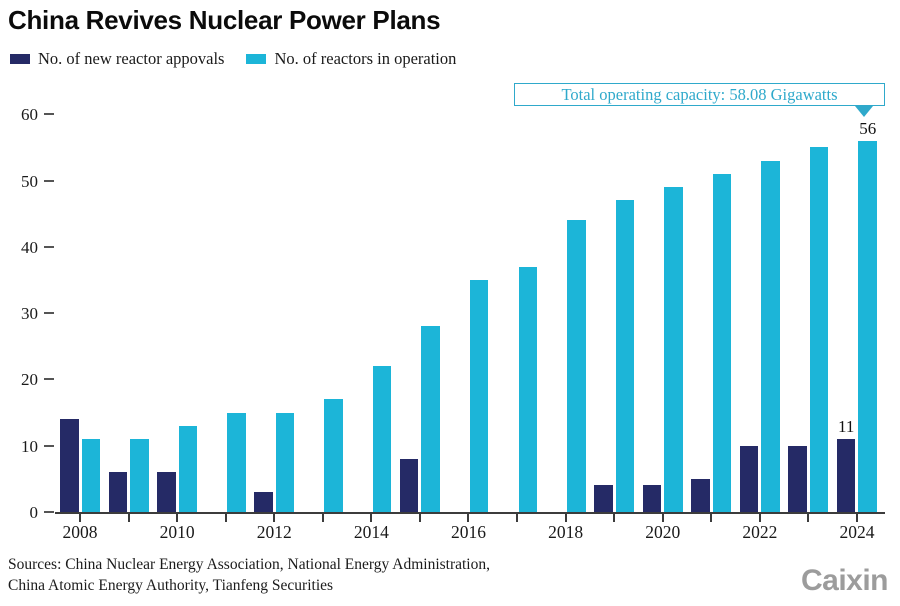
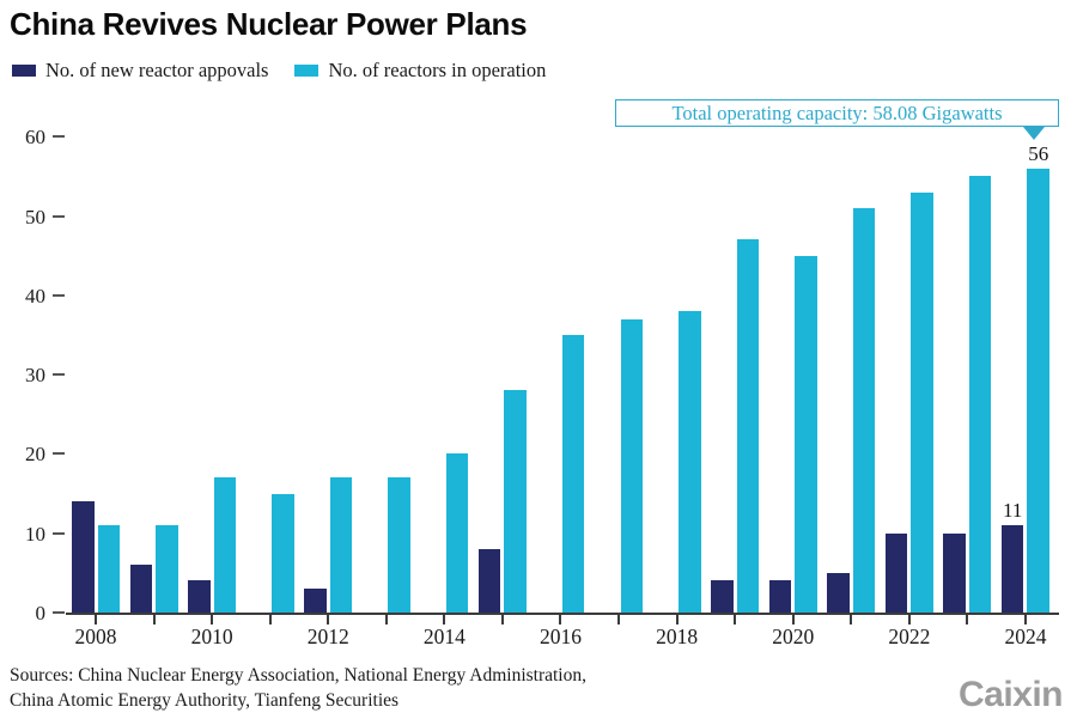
No. of new reactor appovals/2010: 6 -> 4
No. of reactors in operation/2010: 13 -> 17
No. of reactors in operation/2012: 15 -> 17
No. of reactors in operation/2014: 22 -> 20
No. of reactors in operation/2018: 44 -> 38
No. of reactors in operation/2020: 49 -> 45
